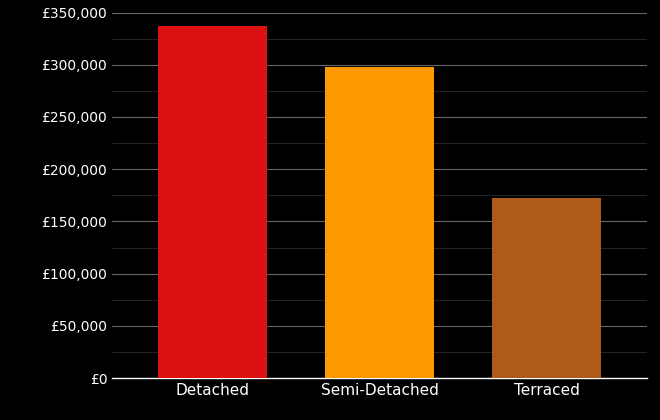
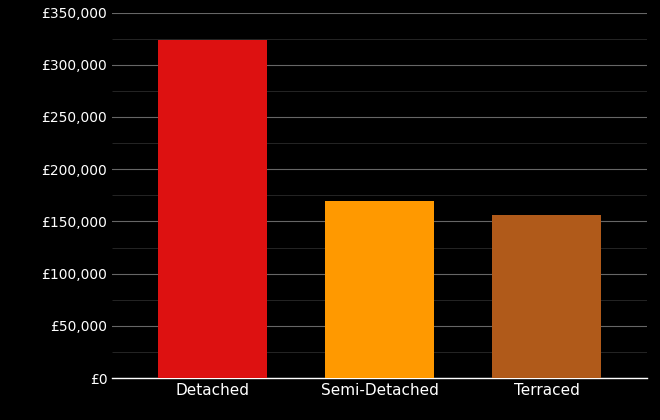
Detached: £337,000 -> £324,000
Semi-Detached: £298,000 -> £170,000
Terraced: £172,000 -> £156,000
